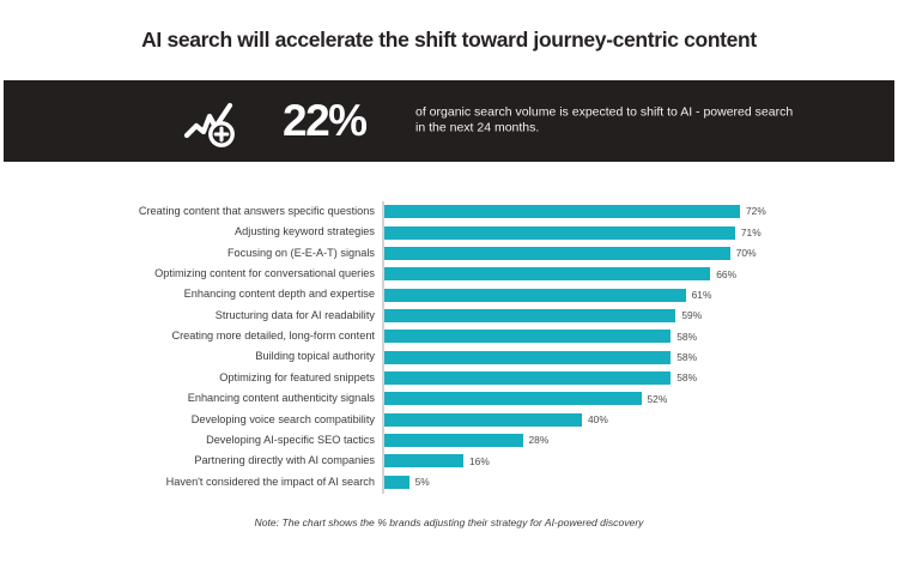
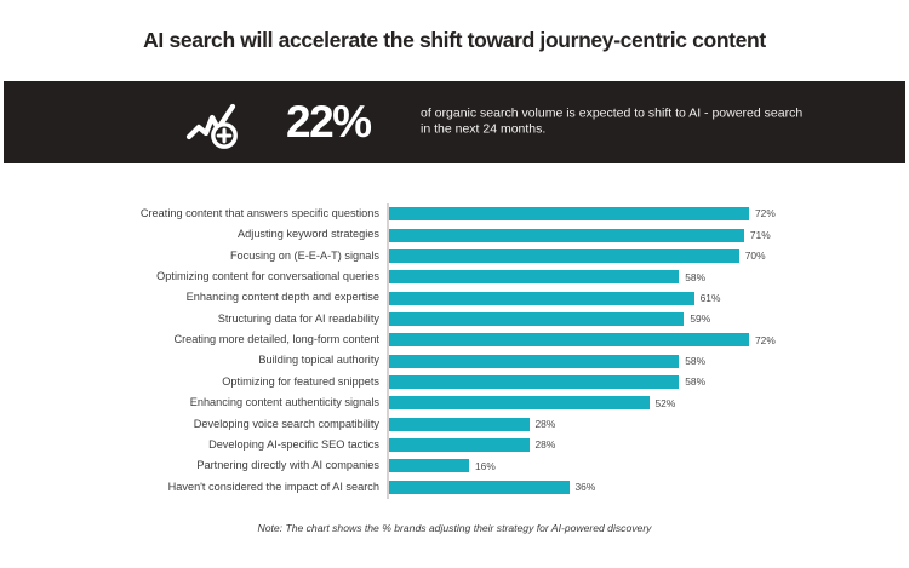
Optimizing content for conversational queries: 66% -> 58%
Creating more detailed, long-form content: 58% -> 72%
Developing voice search compatibility: 40% -> 28%
Haven't considered the impact of AI search: 5% -> 36%
